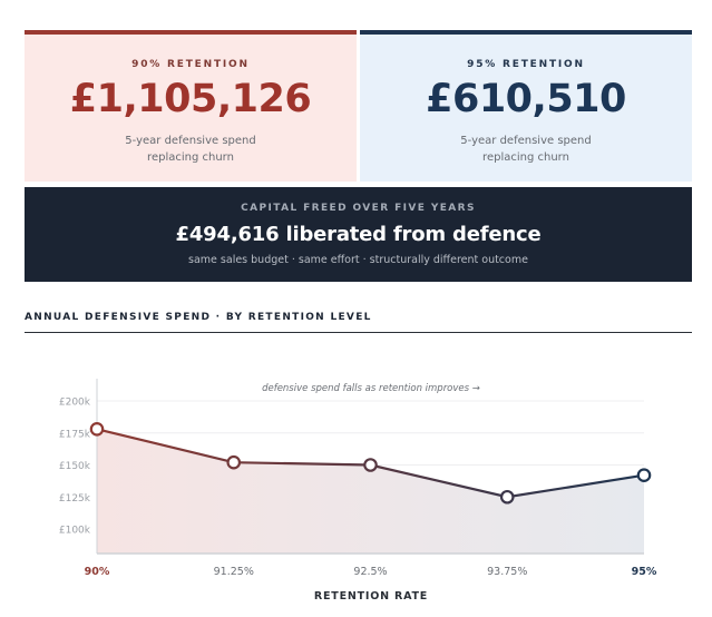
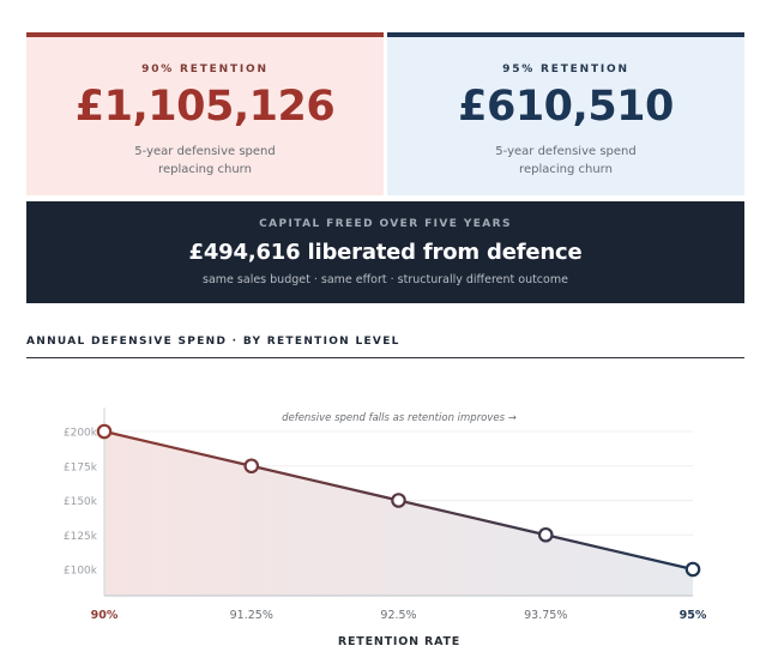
90%: £178k -> £200k
91.25%: £152k -> £175k
95%: £142k -> £100k
